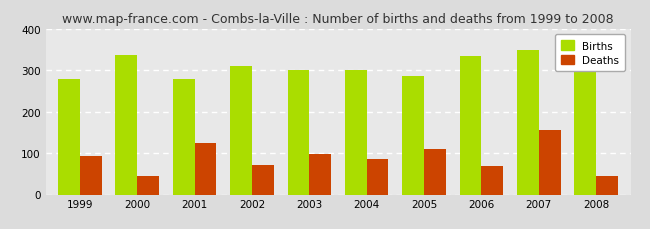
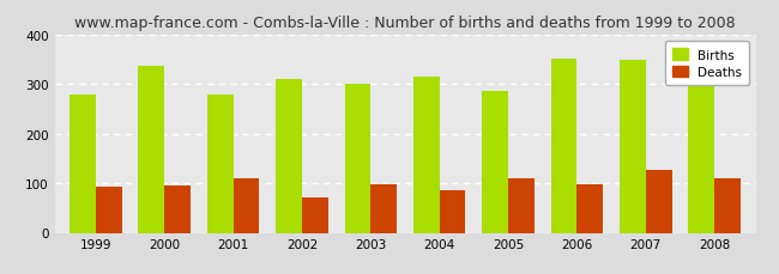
Deaths/2000: 45 -> 95
Deaths/2001: 125 -> 111
Births/2004: 300 -> 315
Births/2006: 335 -> 352
Deaths/2006: 70 -> 97
Deaths/2007: 155 -> 128
Deaths/2008: 45 -> 109
